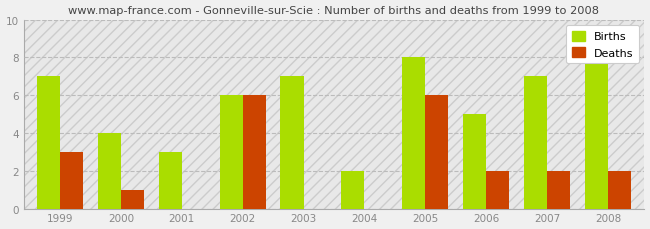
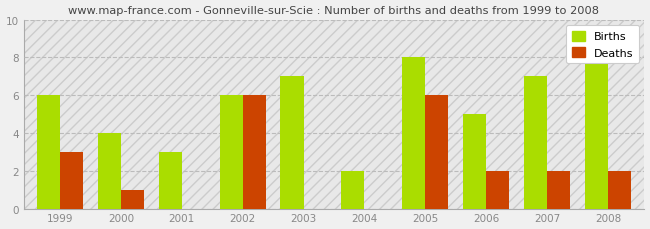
Births/1999: 7 -> 6
